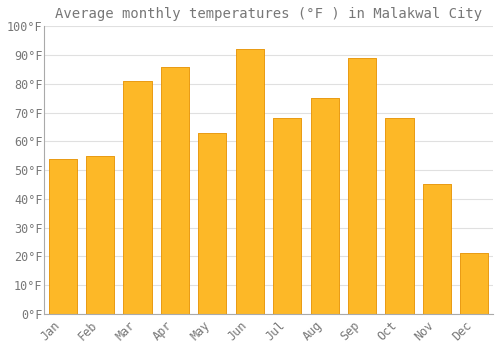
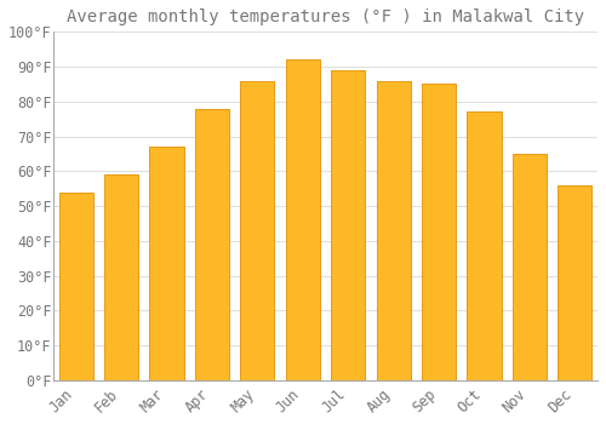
Feb: 55°F -> 59°F
Mar: 81°F -> 67°F
Apr: 86°F -> 78°F
May: 63°F -> 86°F
Jul: 68°F -> 89°F
Aug: 75°F -> 86°F
Sep: 89°F -> 85°F
Oct: 68°F -> 77°F
Nov: 45°F -> 65°F
Dec: 21°F -> 56°F
